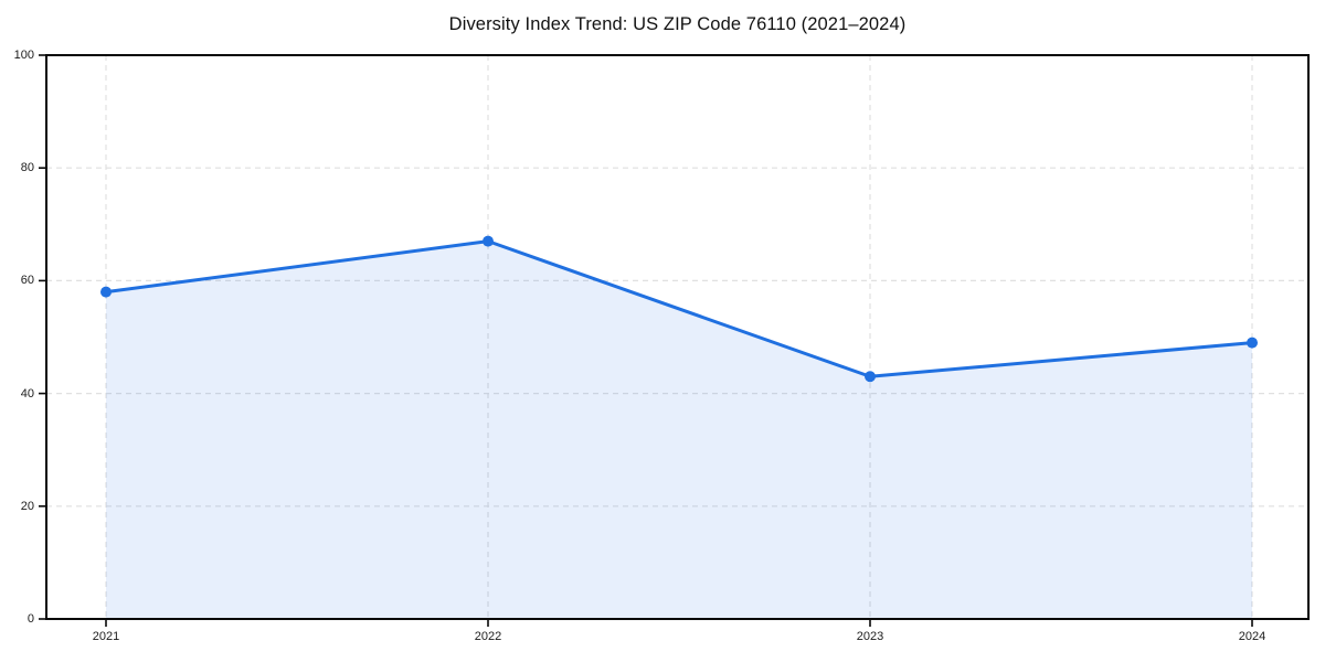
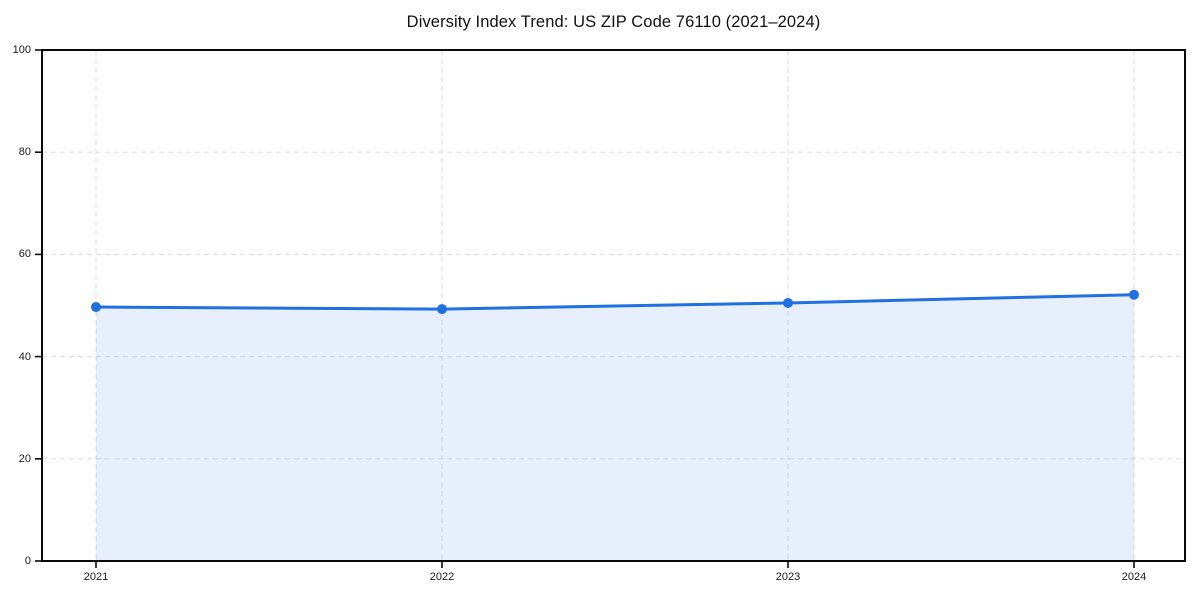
2021: 58 -> 50
2022: 67 -> 49
2023: 43 -> 50
2024: 49 -> 52
